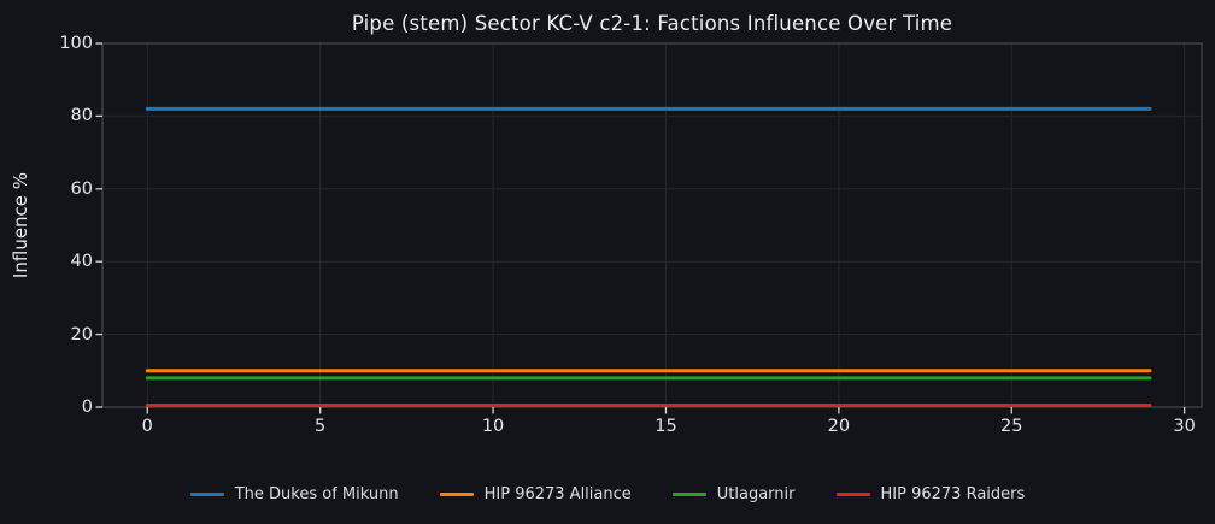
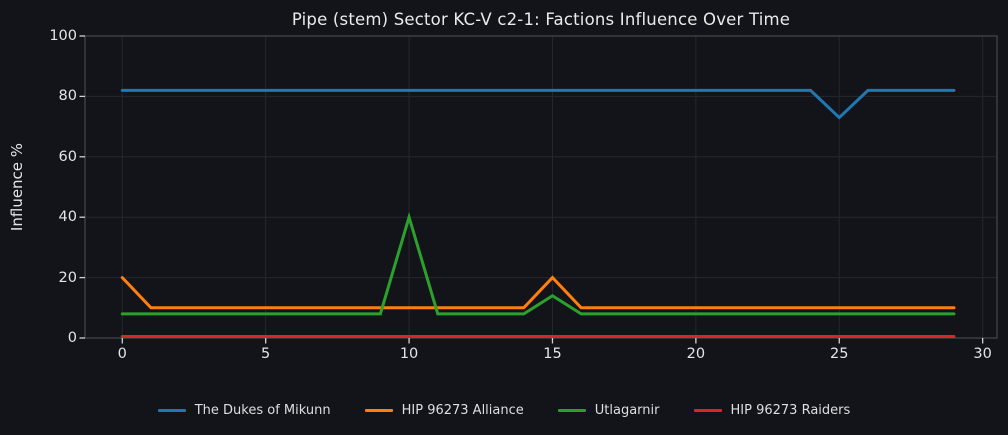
HIP 96273 Alliance/0: 10 -> 20
Utlagarnir/10: 8 -> 40
HIP 96273 Alliance/15: 10 -> 20
Utlagarnir/15: 8 -> 14
The Dukes of Mikunn/25: 82 -> 73
